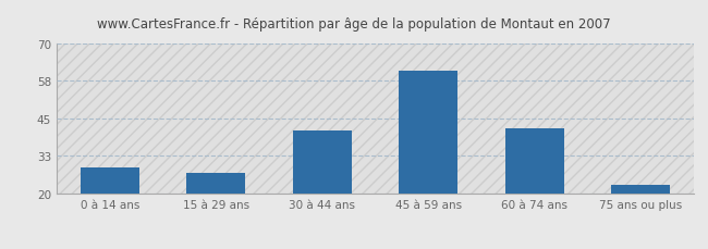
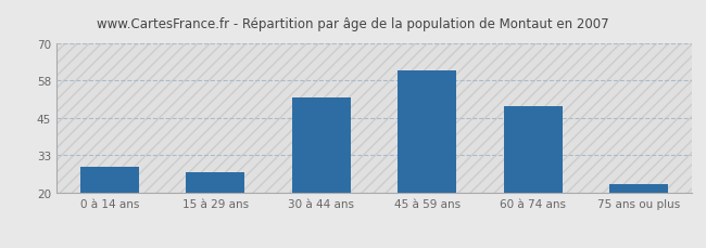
30 à 44 ans: 41 -> 52
60 à 74 ans: 42 -> 49
